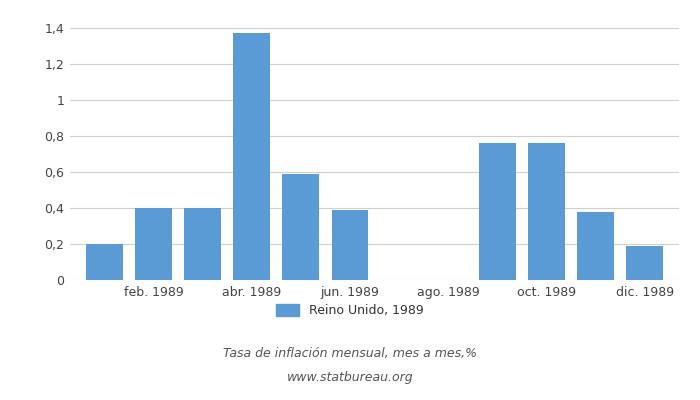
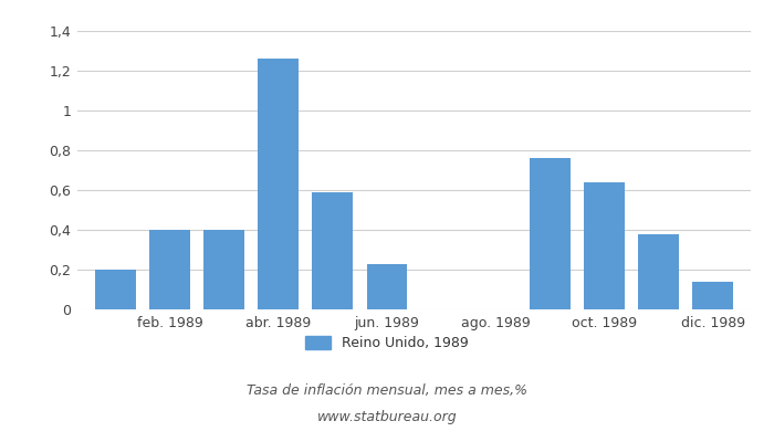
abr. 1989: 1,37 -> 1,26
jun. 1989: 0,39 -> 0,23
oct. 1989: 0,76 -> 0,64
dic. 1989: 0,19 -> 0,14
